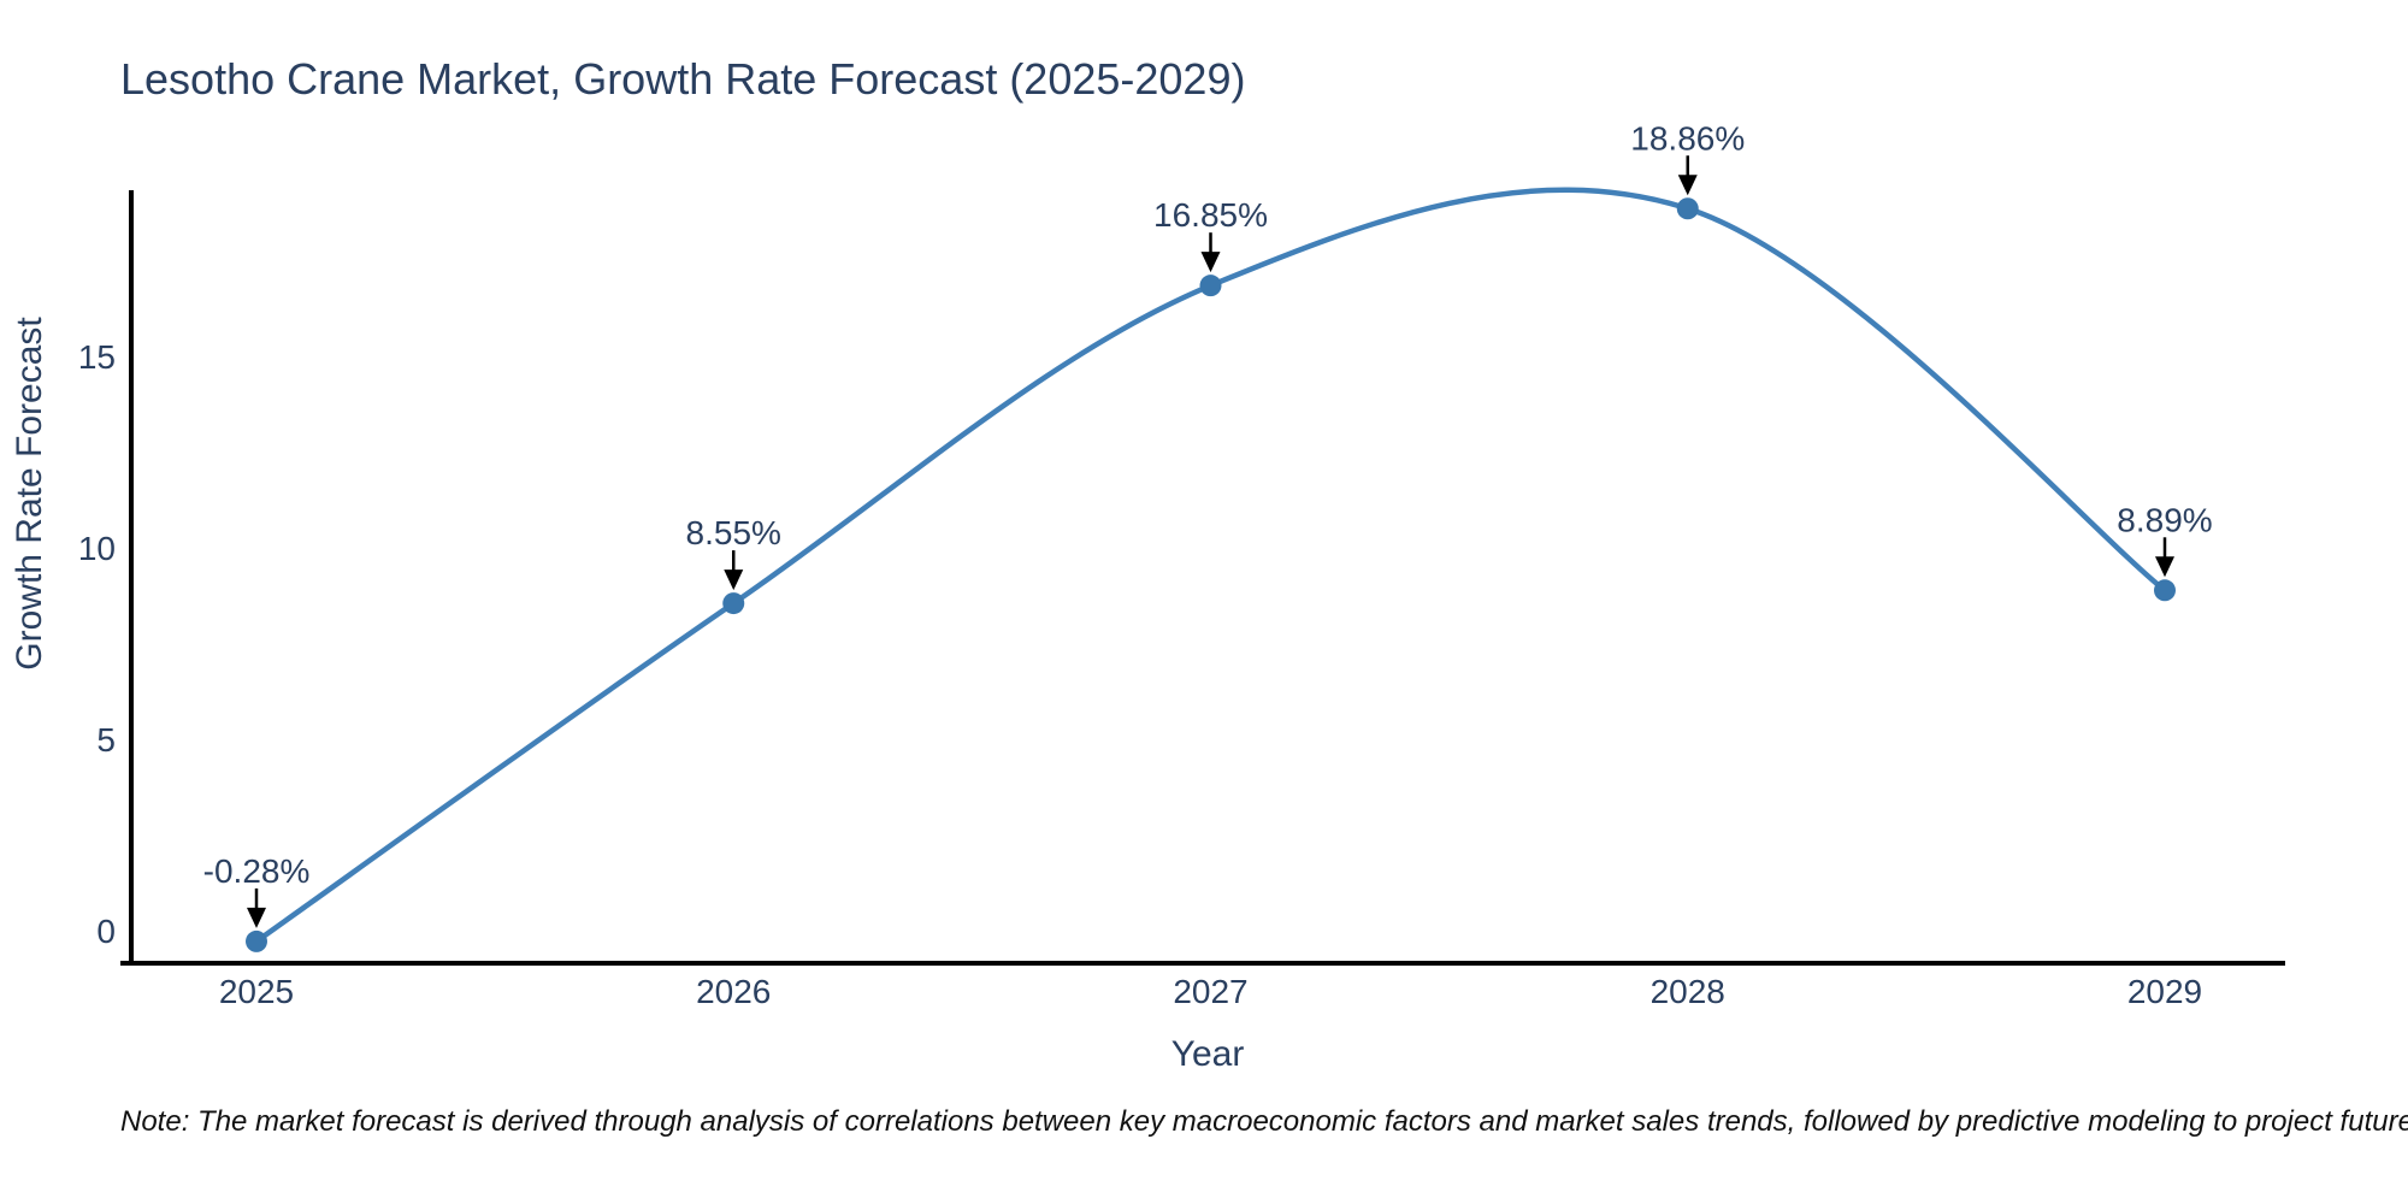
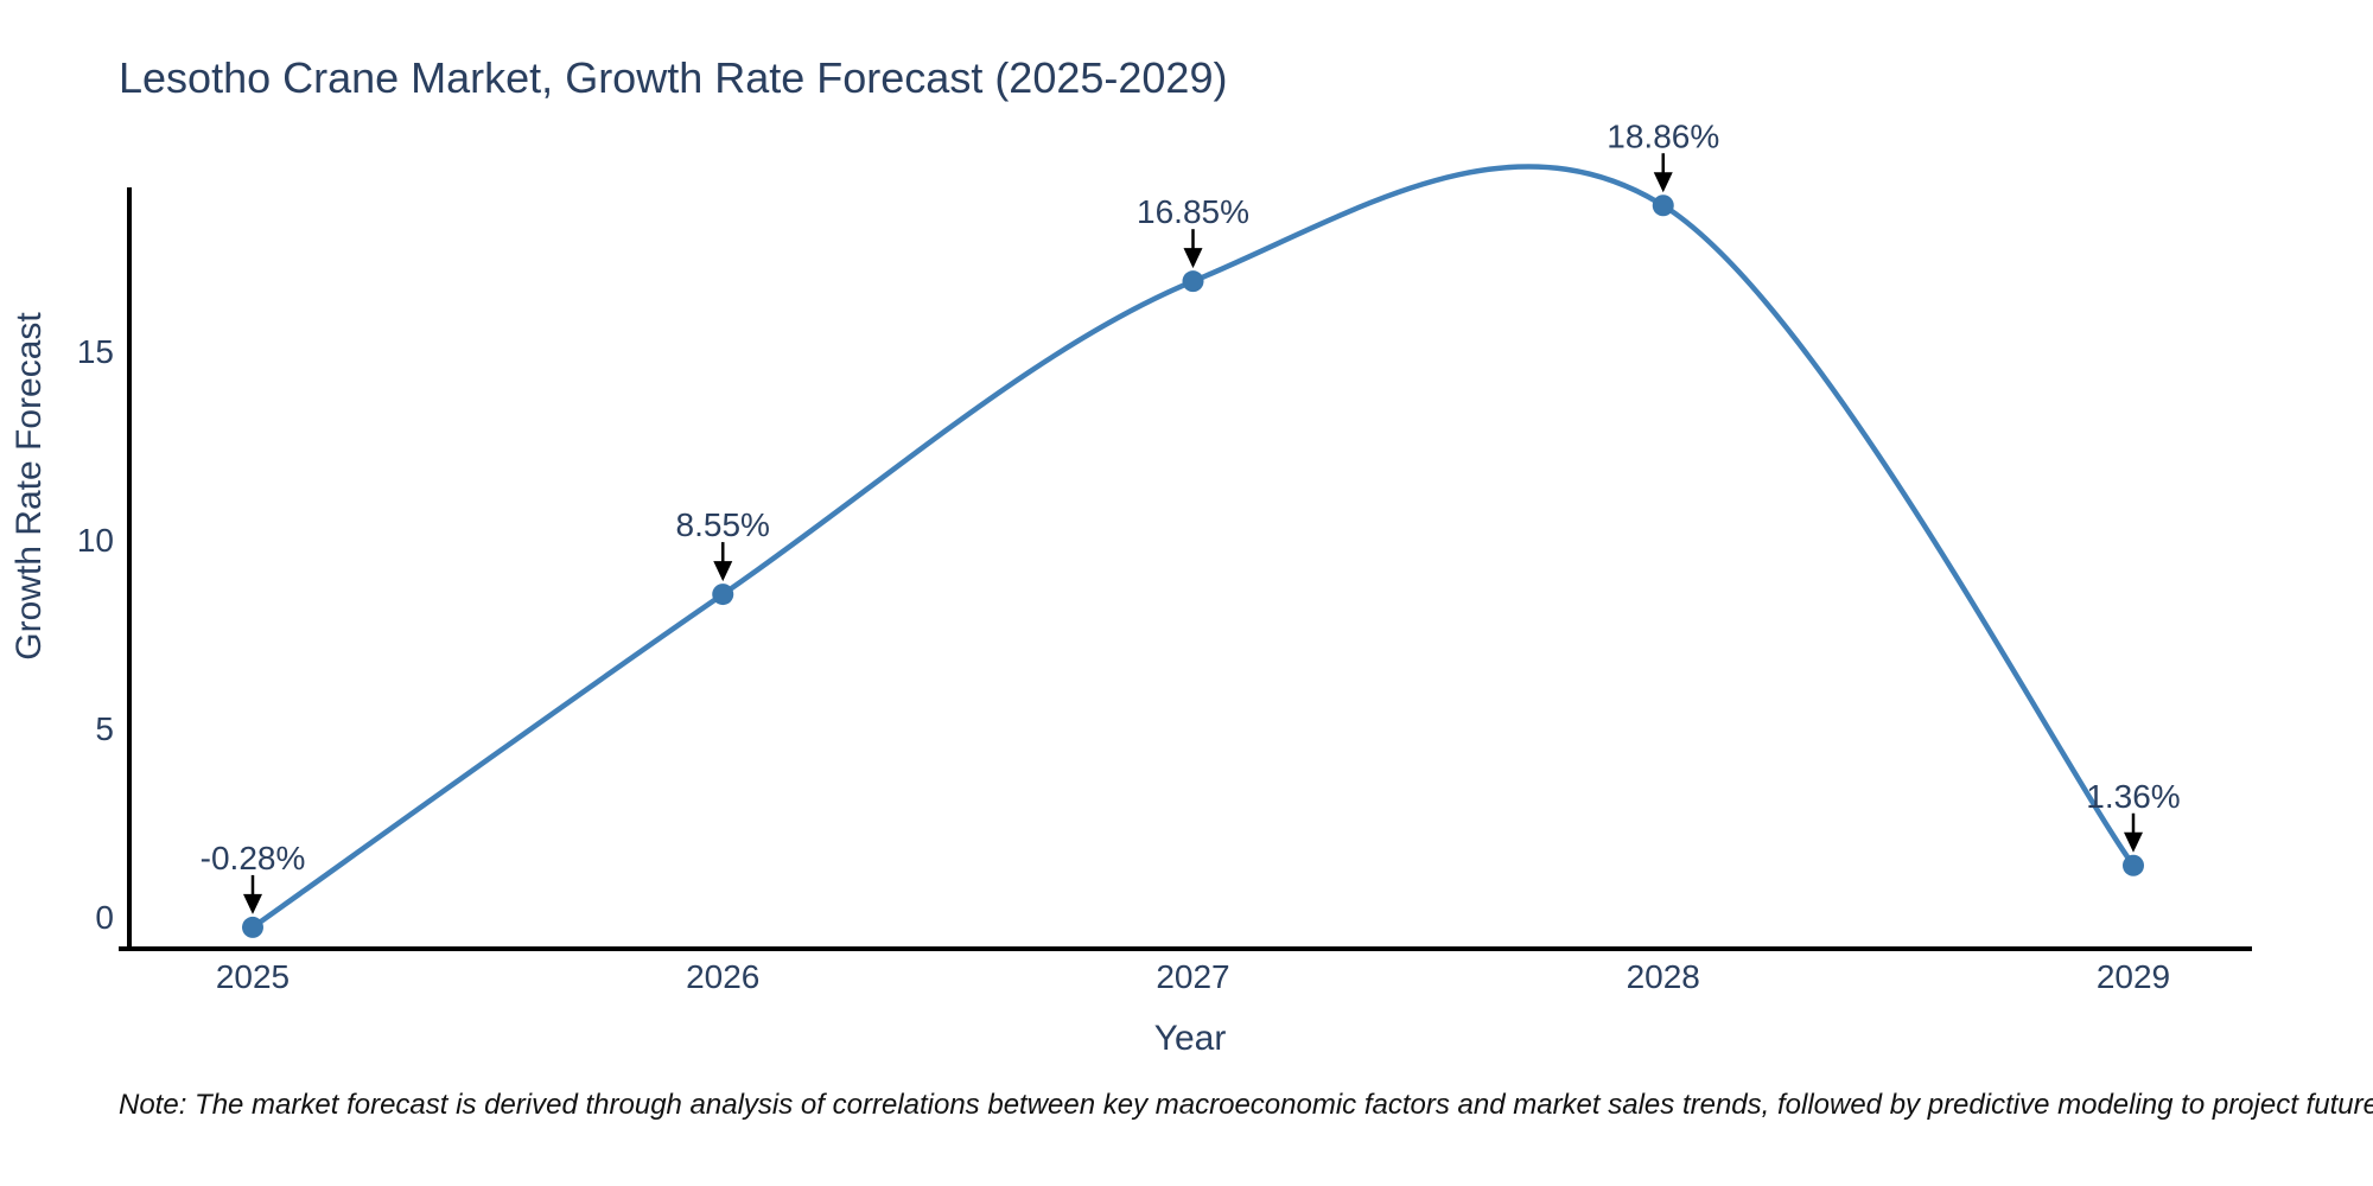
2029: 8.89% -> 1.36%
